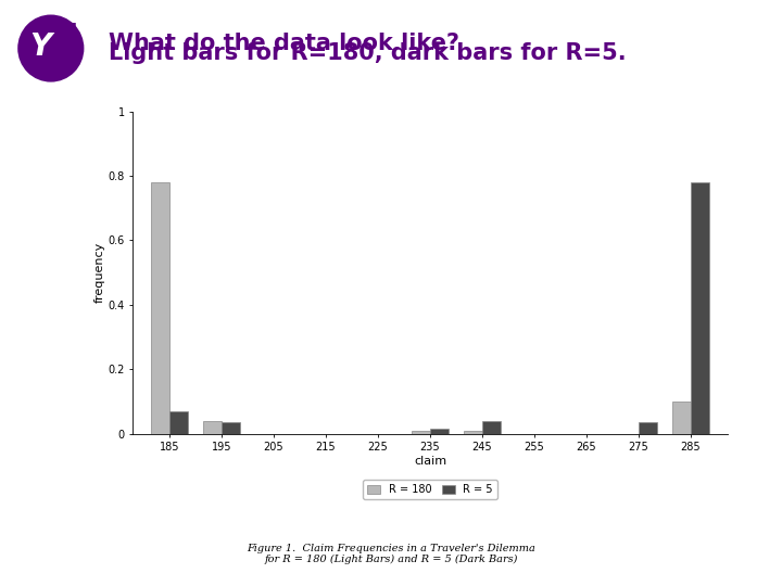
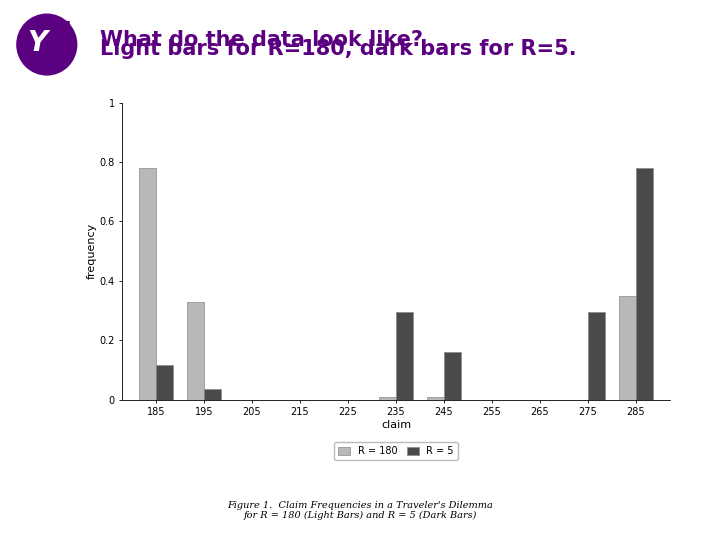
R = 5/185: 0.070 -> 0.115
R = 180/195: 0.04 -> 0.33
R = 5/235: 0.015 -> 0.295
R = 5/245: 0.040 -> 0.160
R = 5/275: 0.035 -> 0.295
R = 180/285: 0.10 -> 0.35
